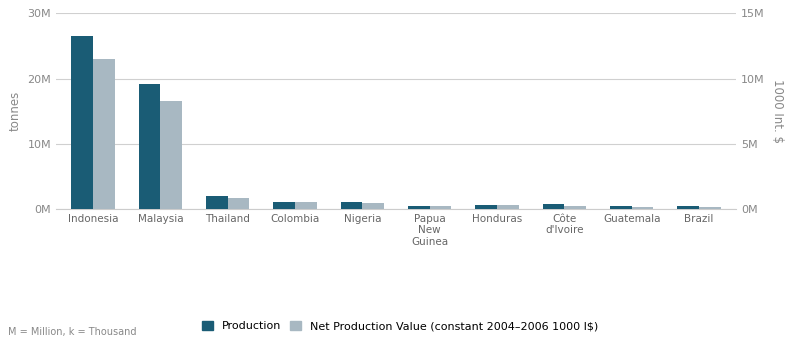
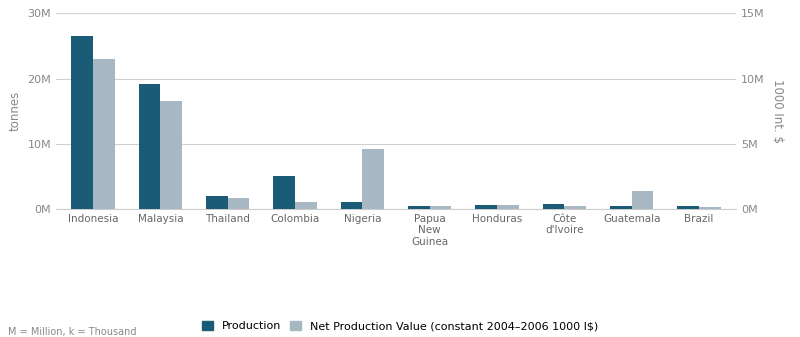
Production/Colombia: 1.1M -> 5.0M
Net Production Value (constant 2004–2006 1000 I$)/Nigeria: 1.0M -> 9.2M
Net Production Value (constant 2004–2006 1000 I$)/Guatemala: 0.3M -> 2.8M
